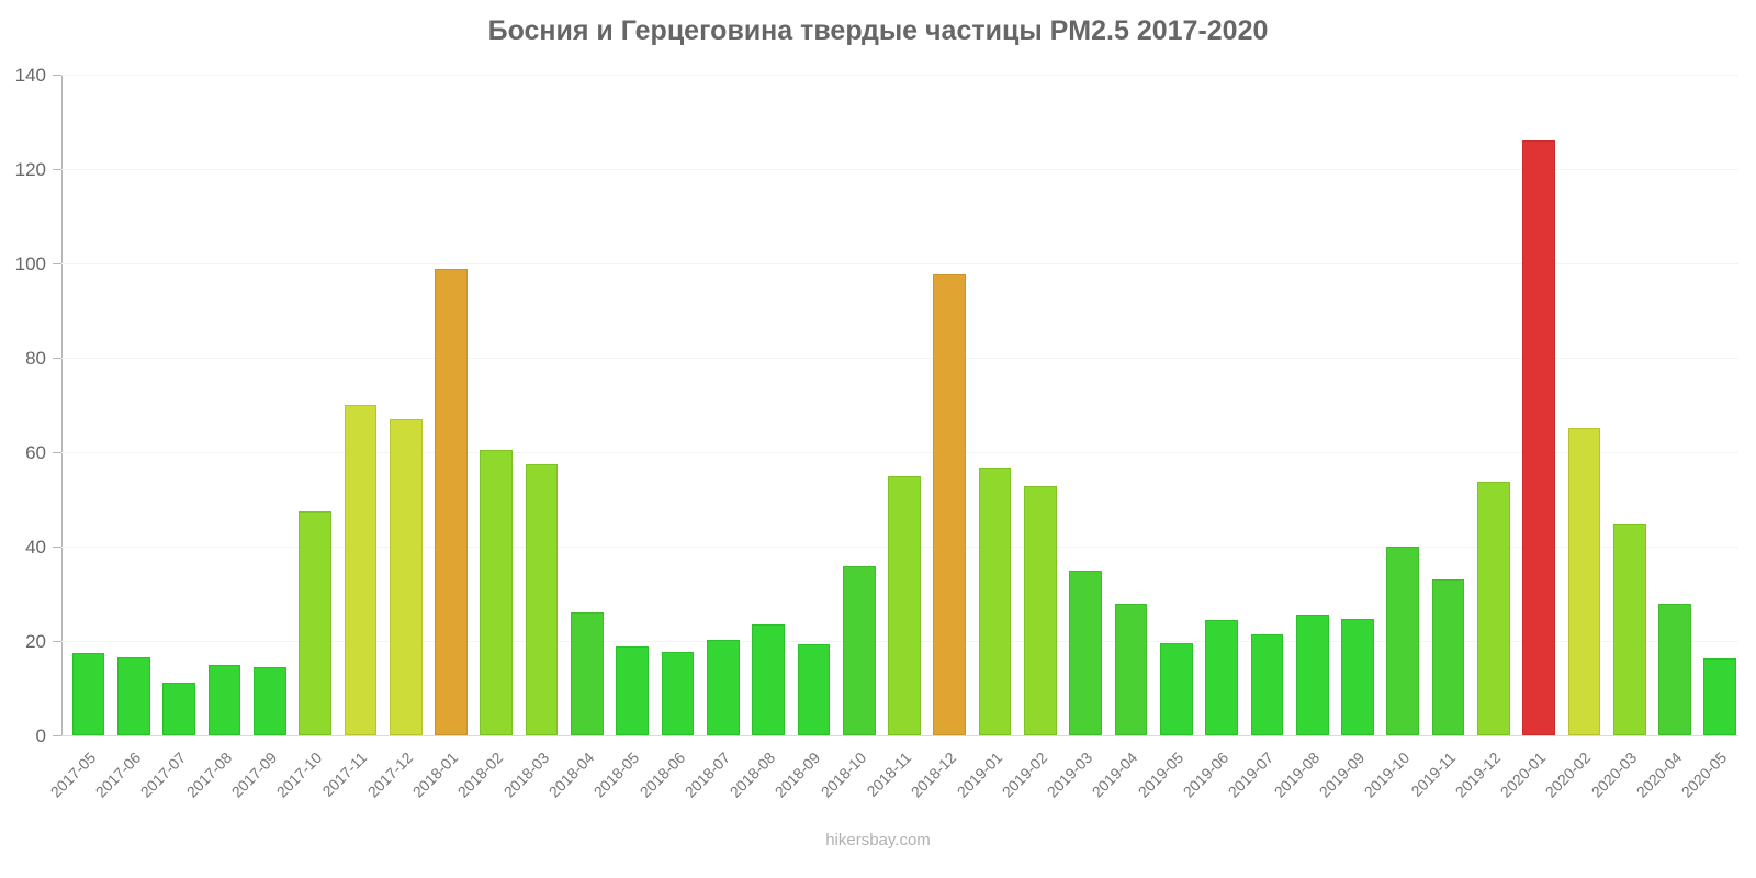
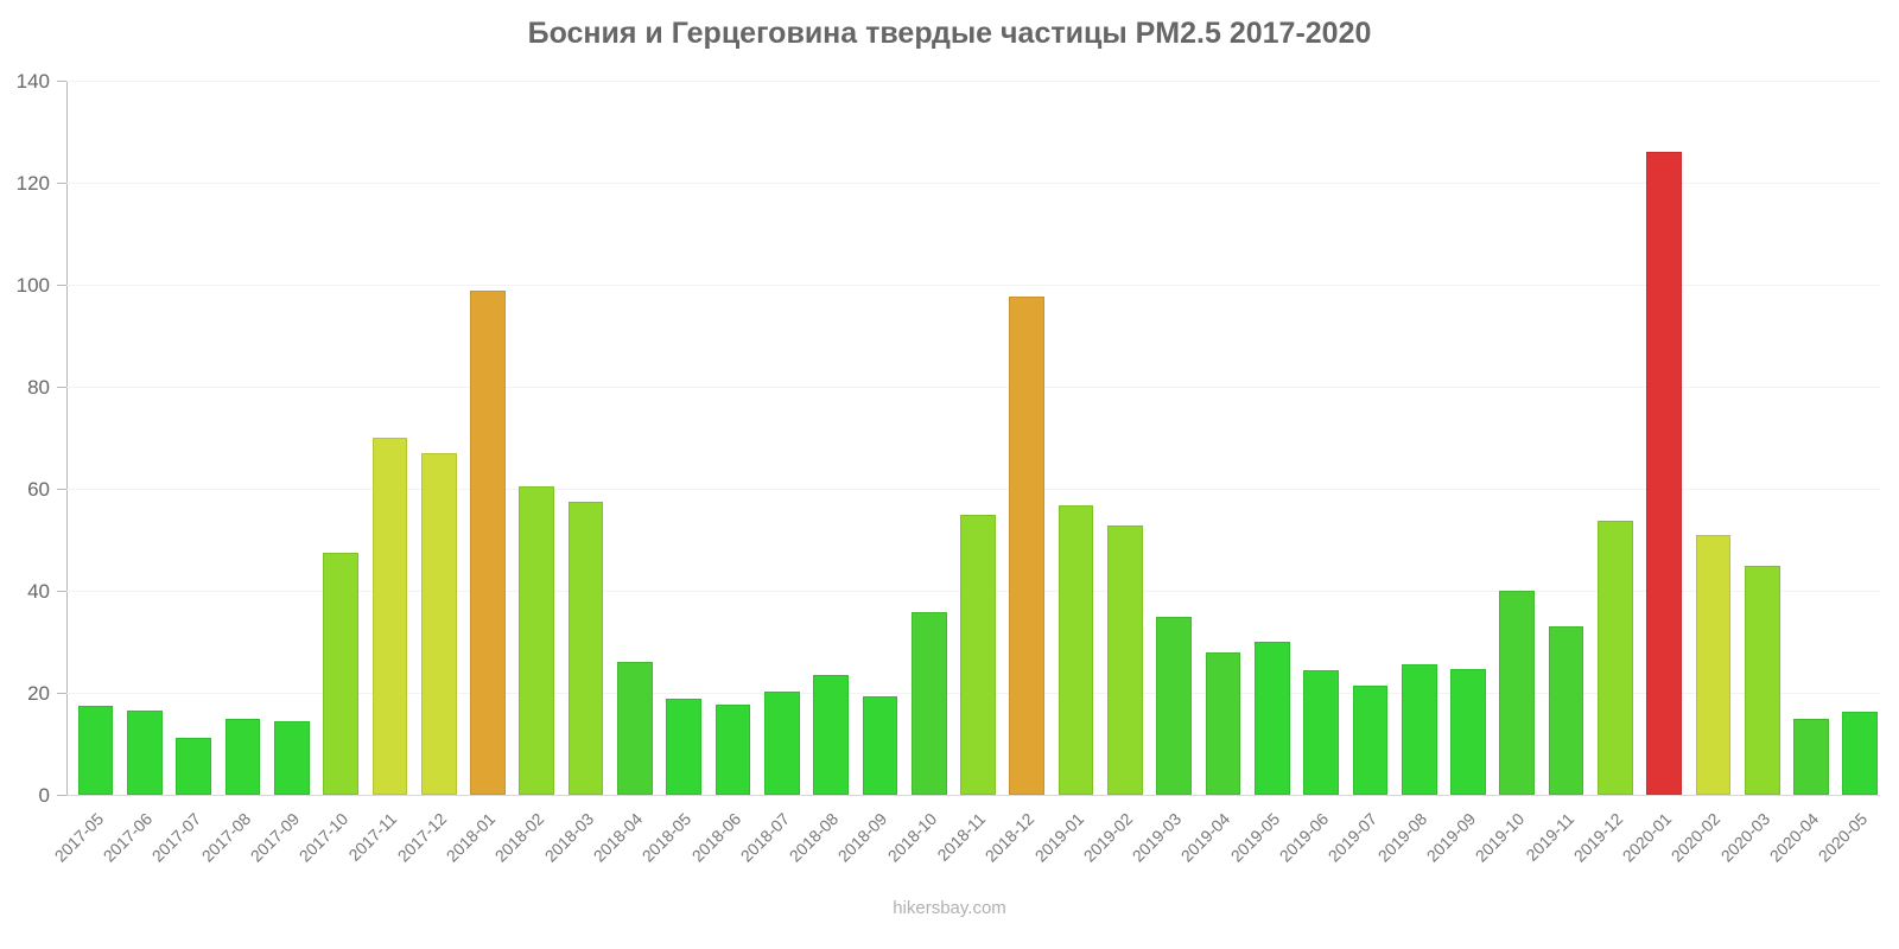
2019-05: 20 -> 30
2020-02: 65 -> 51
2020-04: 28 -> 15
